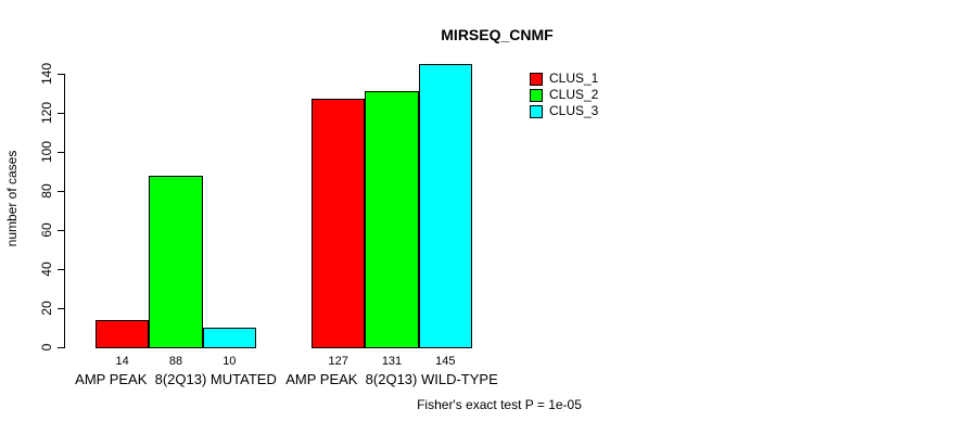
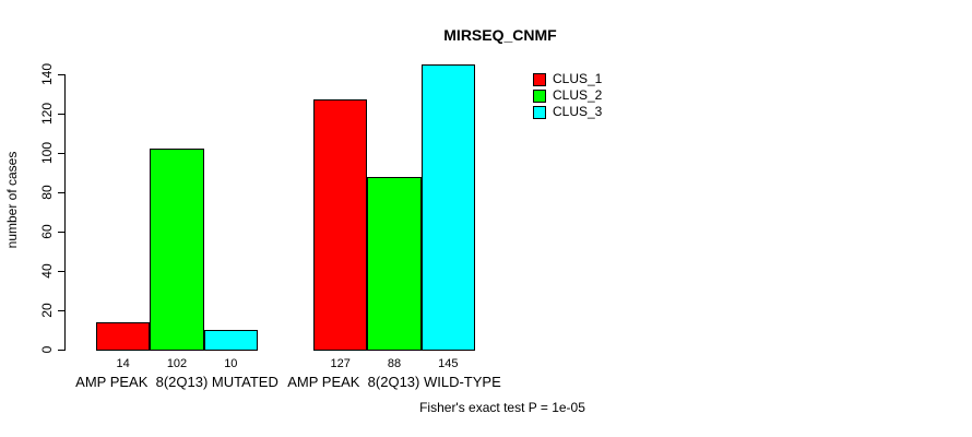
CLUS_2/AMP PEAK 8(2Q13) MUTATED: 88 -> 102
CLUS_2/AMP PEAK 8(2Q13) WILD-TYPE: 131 -> 88
